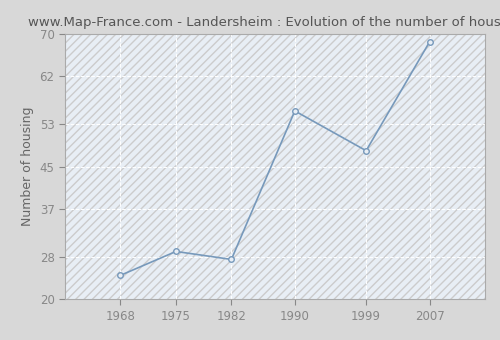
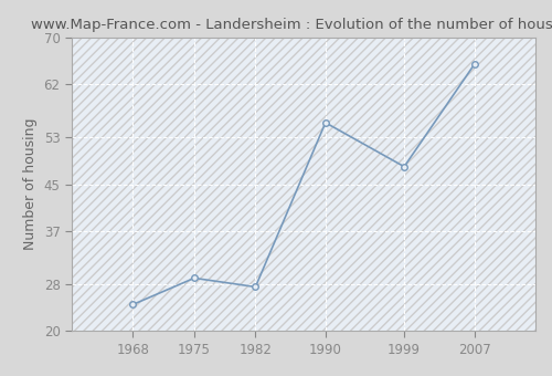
2007: 68.5 -> 65.4
